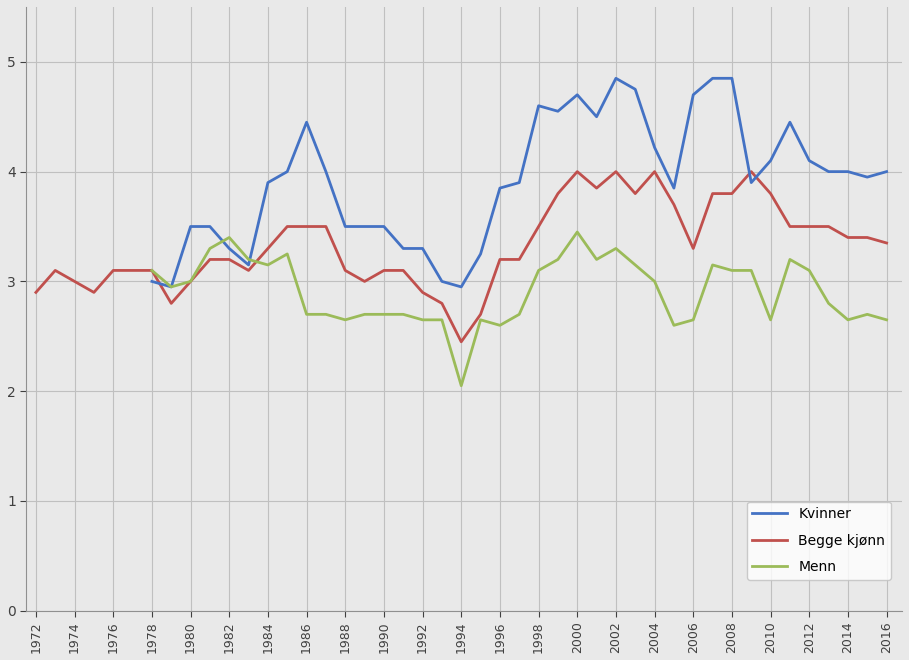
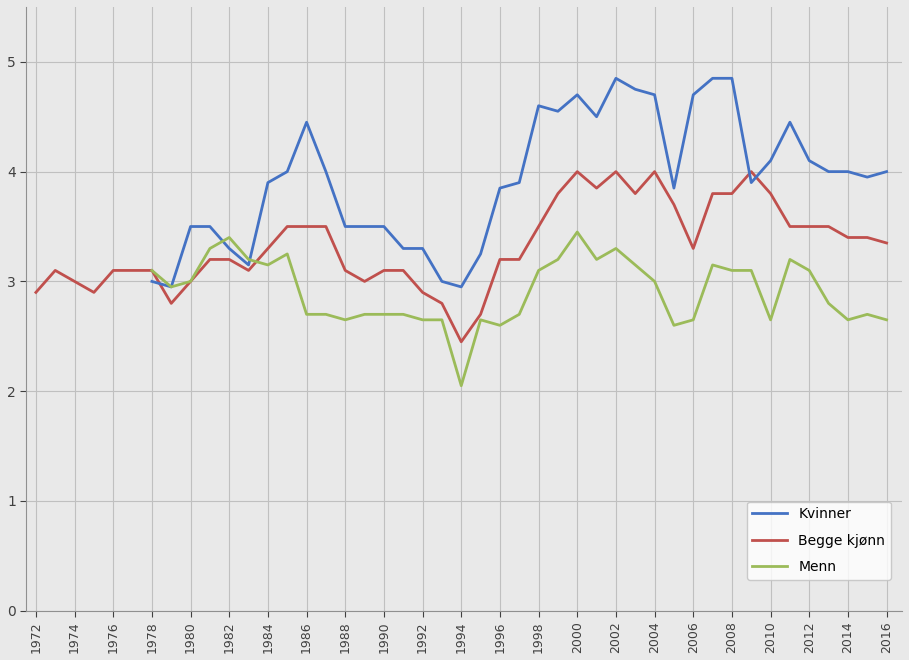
Kvinner/2004: 4.22 -> 4.70
